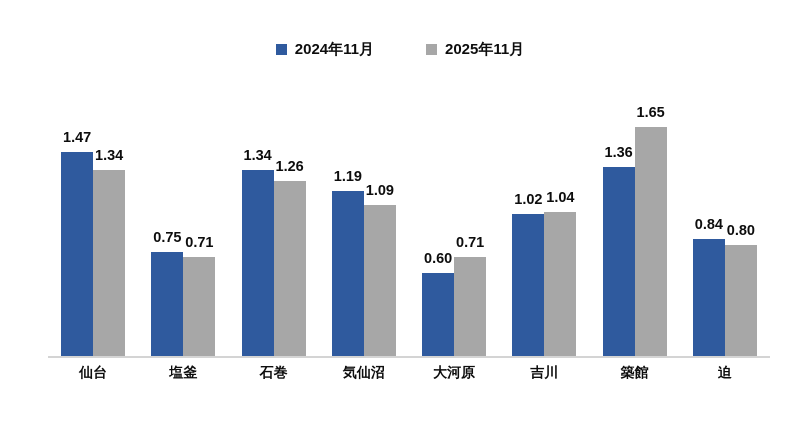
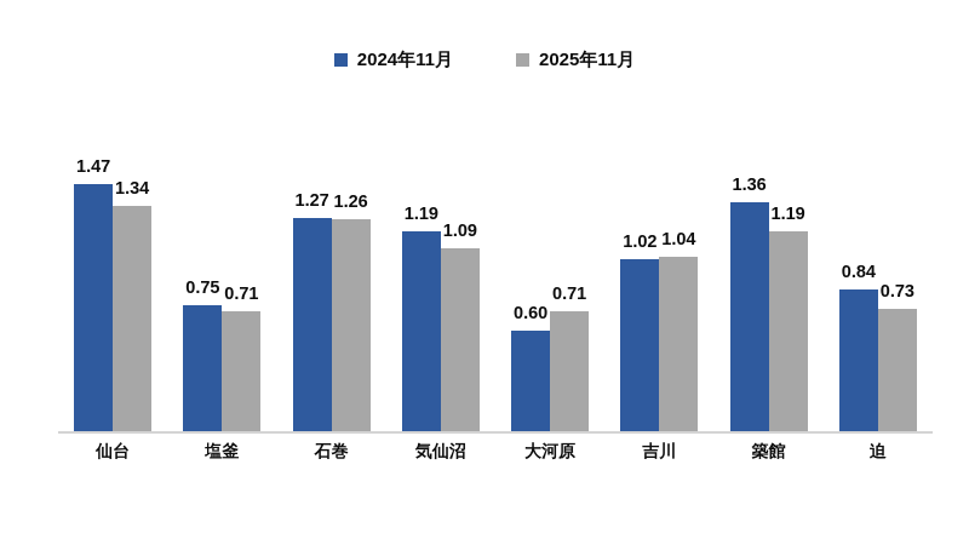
2024年11月/石巻: 1.34 -> 1.27
2025年11月/築館: 1.65 -> 1.19
2025年11月/迫: 0.80 -> 0.73
